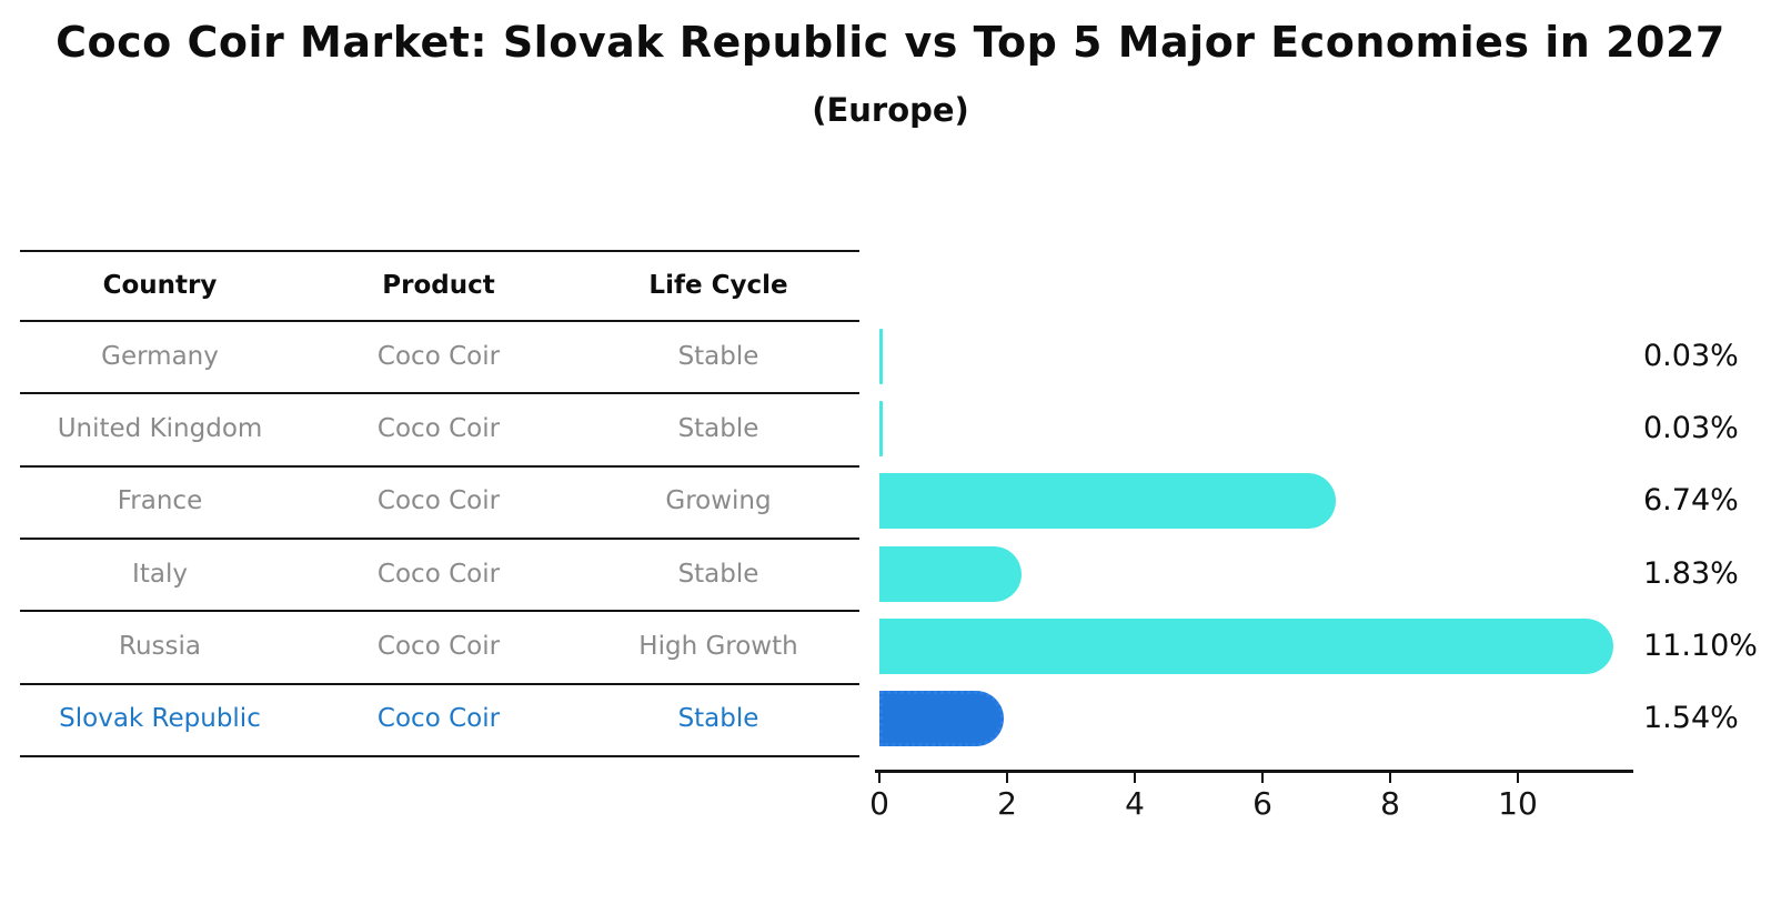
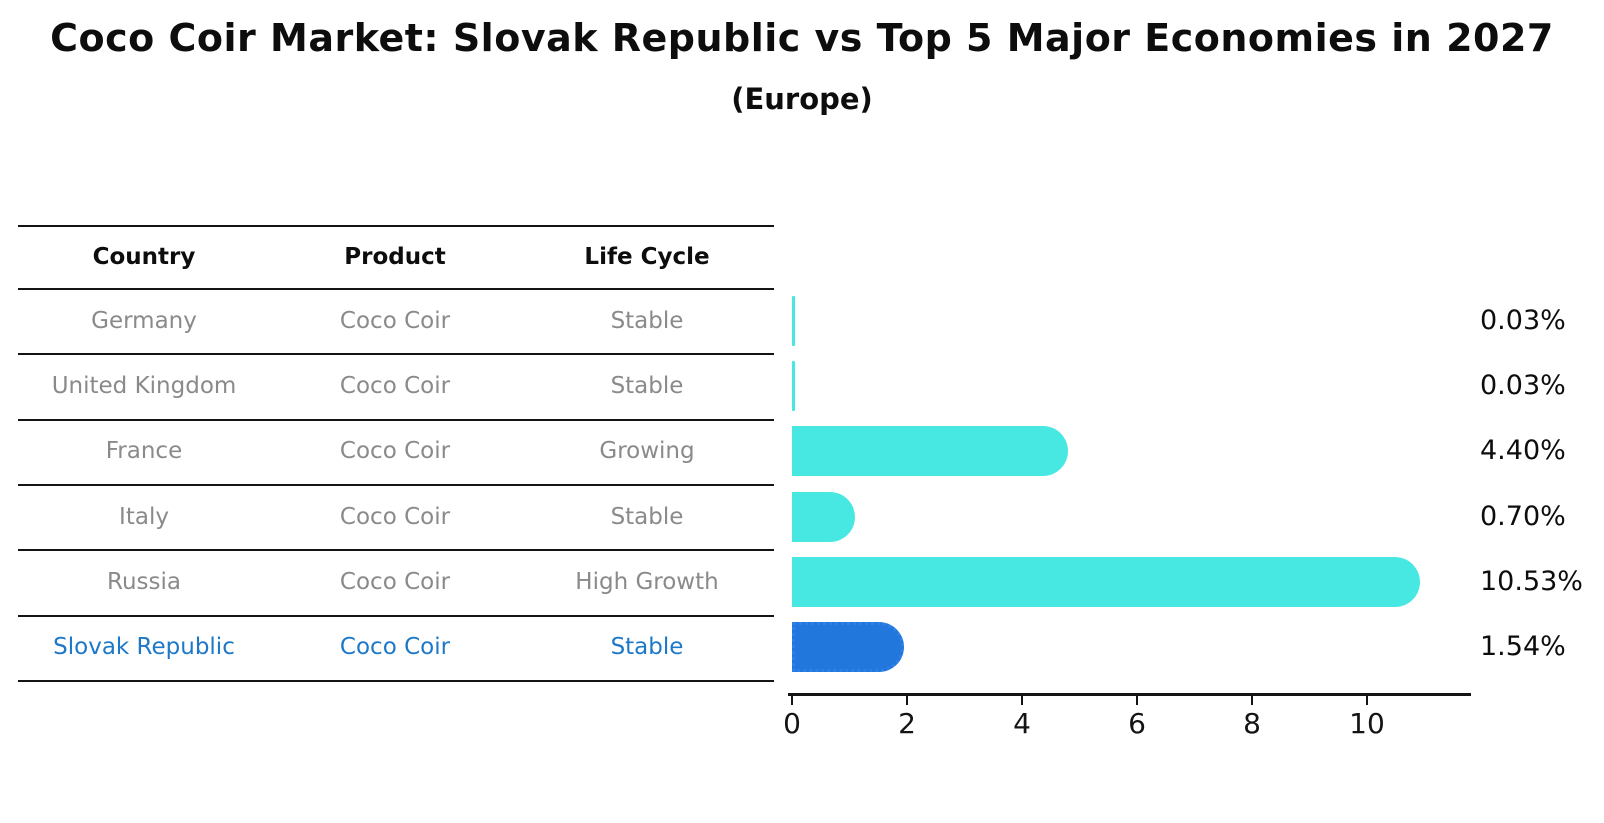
France: 6.74% -> 4.40%
Italy: 1.83% -> 0.70%
Russia: 11.10% -> 10.53%
